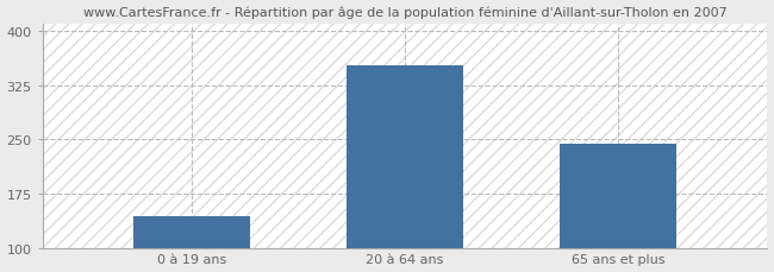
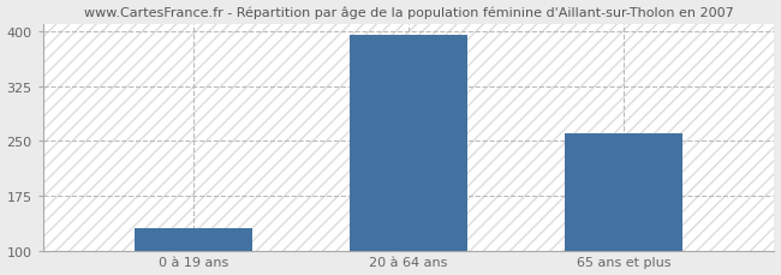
0 à 19 ans: 144 -> 130
20 à 64 ans: 352 -> 396
65 ans et plus: 244 -> 260
